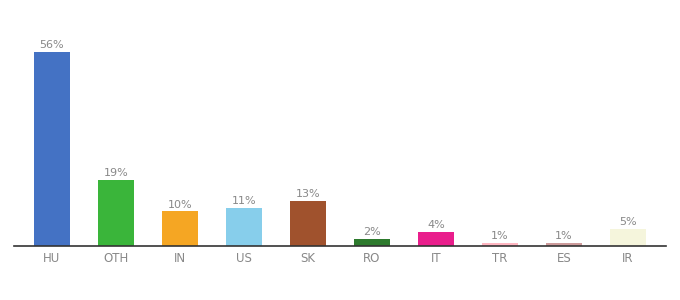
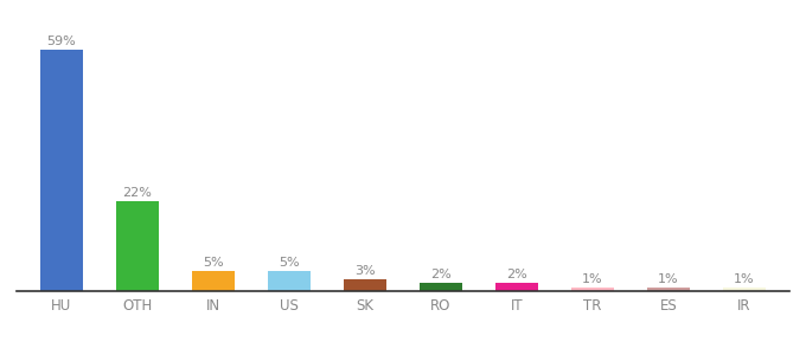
HU: 56% -> 59%
OTH: 19% -> 22%
IN: 10% -> 5%
US: 11% -> 5%
SK: 13% -> 3%
IT: 4% -> 2%
IR: 5% -> 1%
